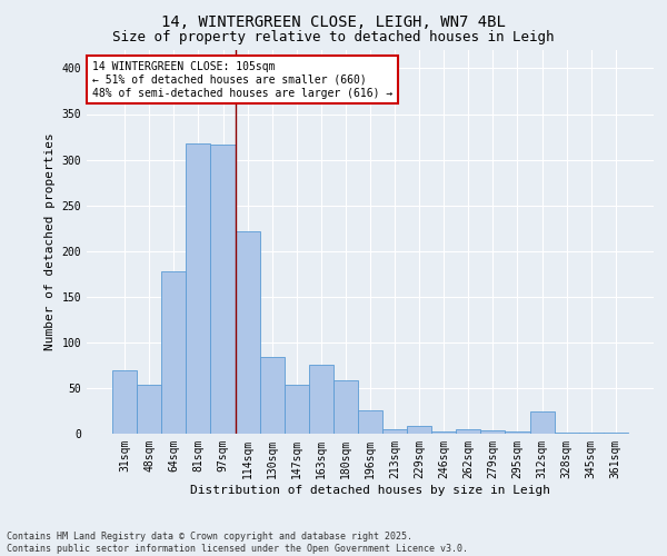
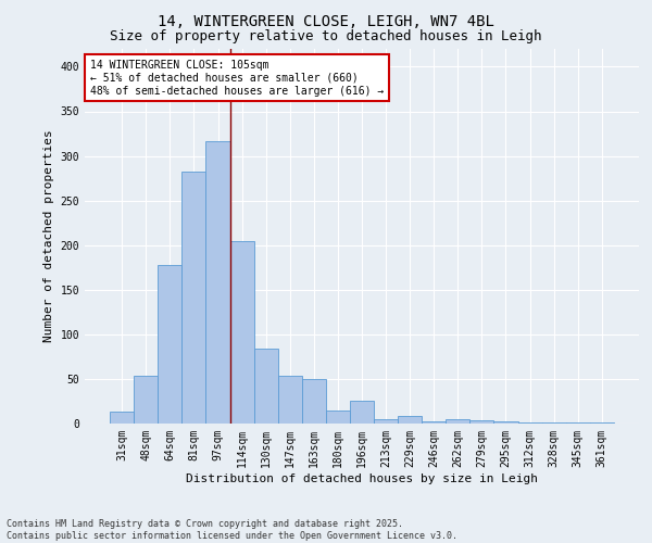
31sqm: 70 -> 13
81sqm: 318 -> 282
114sqm: 222 -> 204
163sqm: 76 -> 50
180sqm: 58 -> 15
312sqm: 24 -> 1
